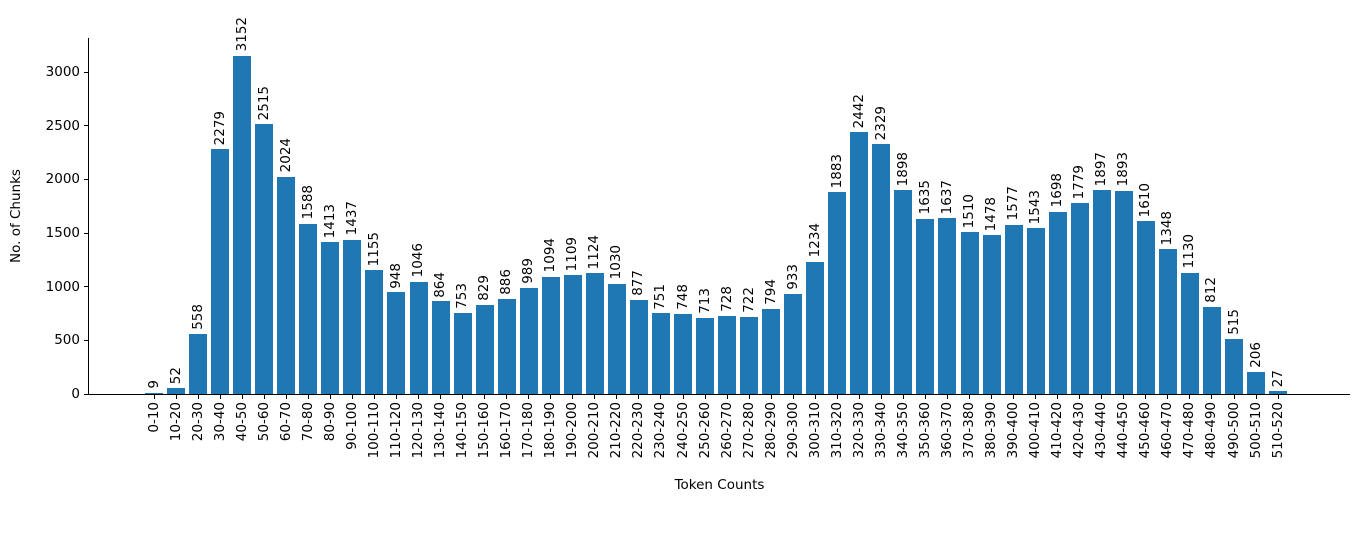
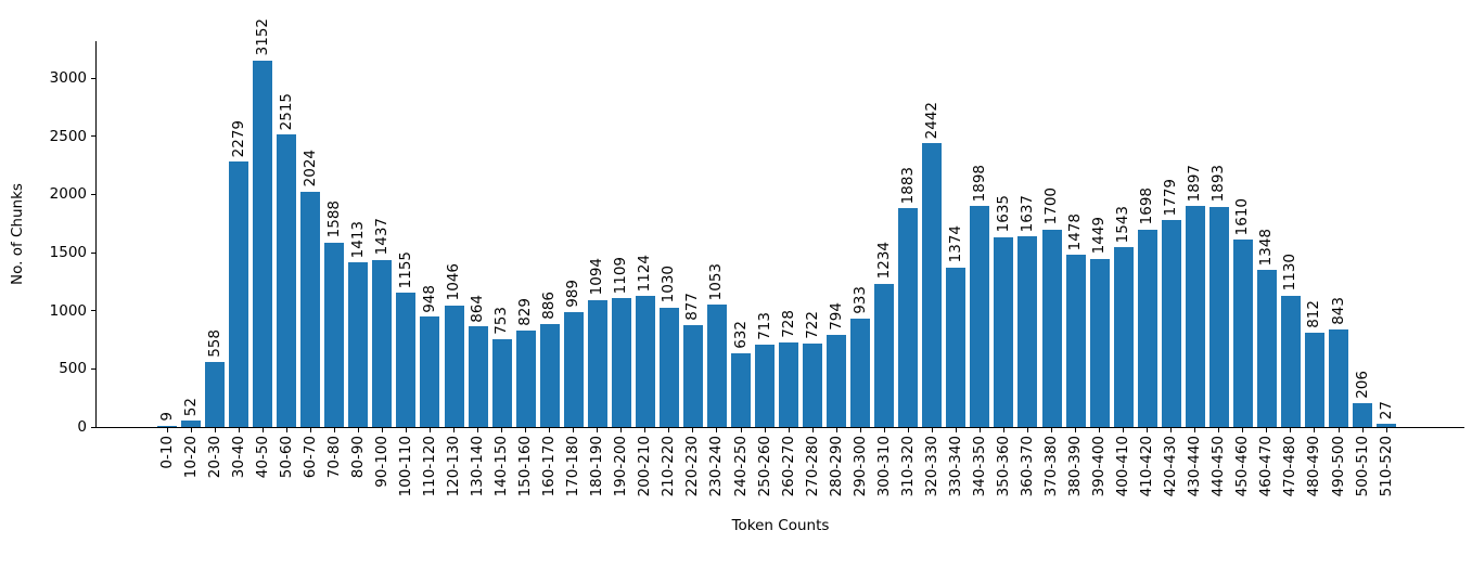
230-240: 751 -> 1053
240-250: 748 -> 632
330-340: 2329 -> 1374
370-380: 1510 -> 1700
390-400: 1577 -> 1449
490-500: 515 -> 843
